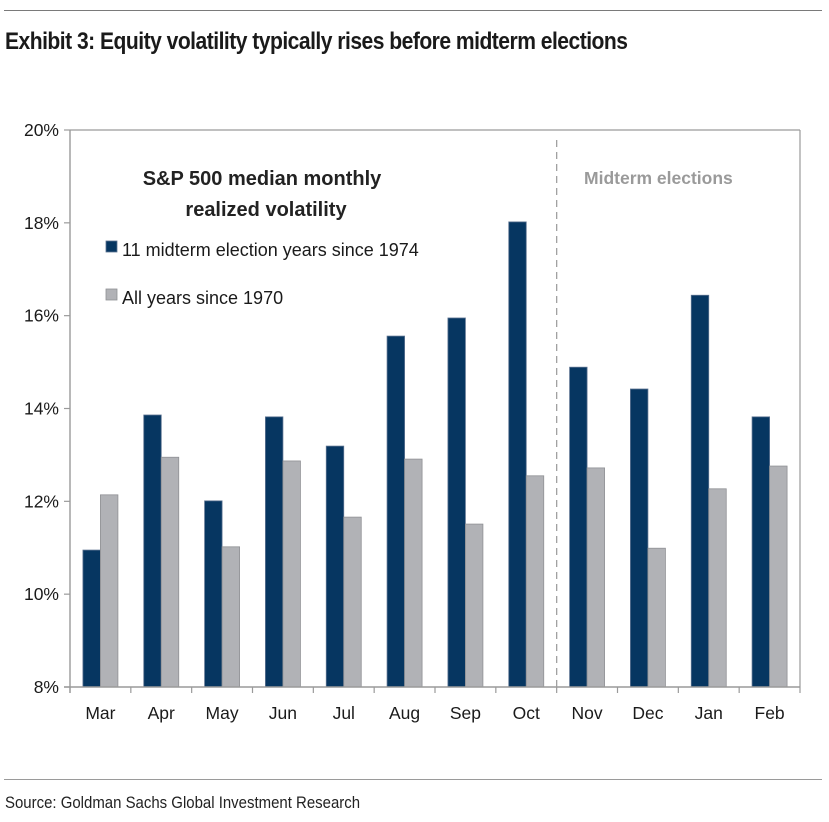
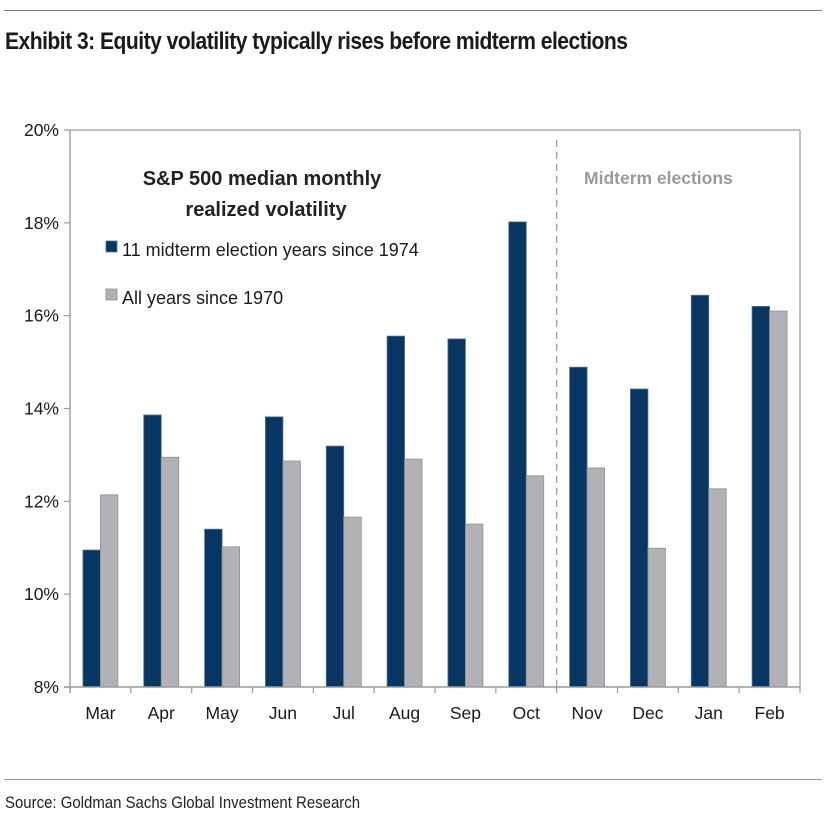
11 midterm election years since 1974/May: 12.0% -> 11.4%
11 midterm election years since 1974/Sep: 15.9% -> 15.5%
11 midterm election years since 1974/Feb: 13.8% -> 16.2%
All years since 1970/Feb: 12.8% -> 16.1%
